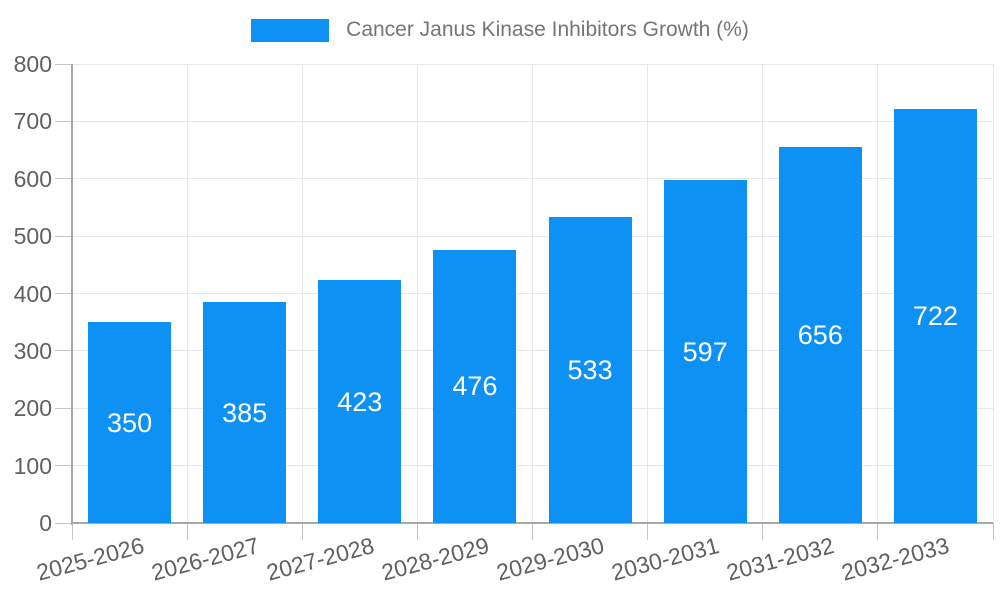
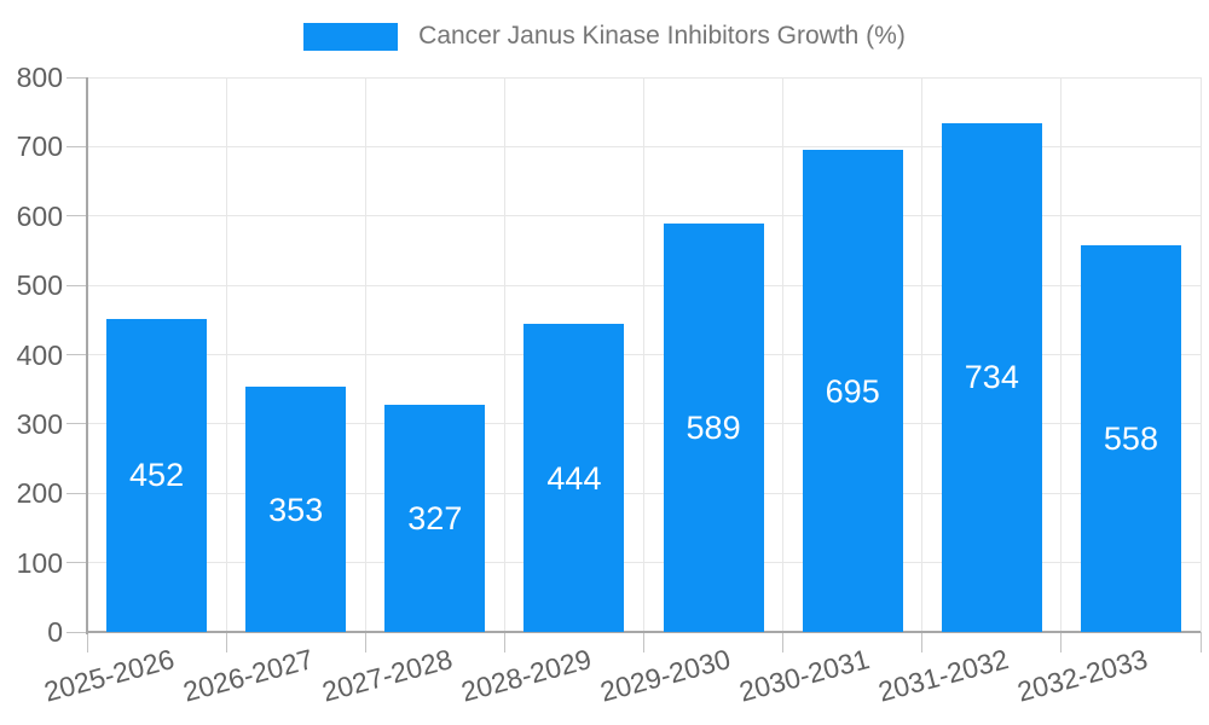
2025-2026: 350 -> 452
2026-2027: 385 -> 353
2027-2028: 423 -> 327
2028-2029: 476 -> 444
2029-2030: 533 -> 589
2030-2031: 597 -> 695
2031-2032: 656 -> 734
2032-2033: 722 -> 558
